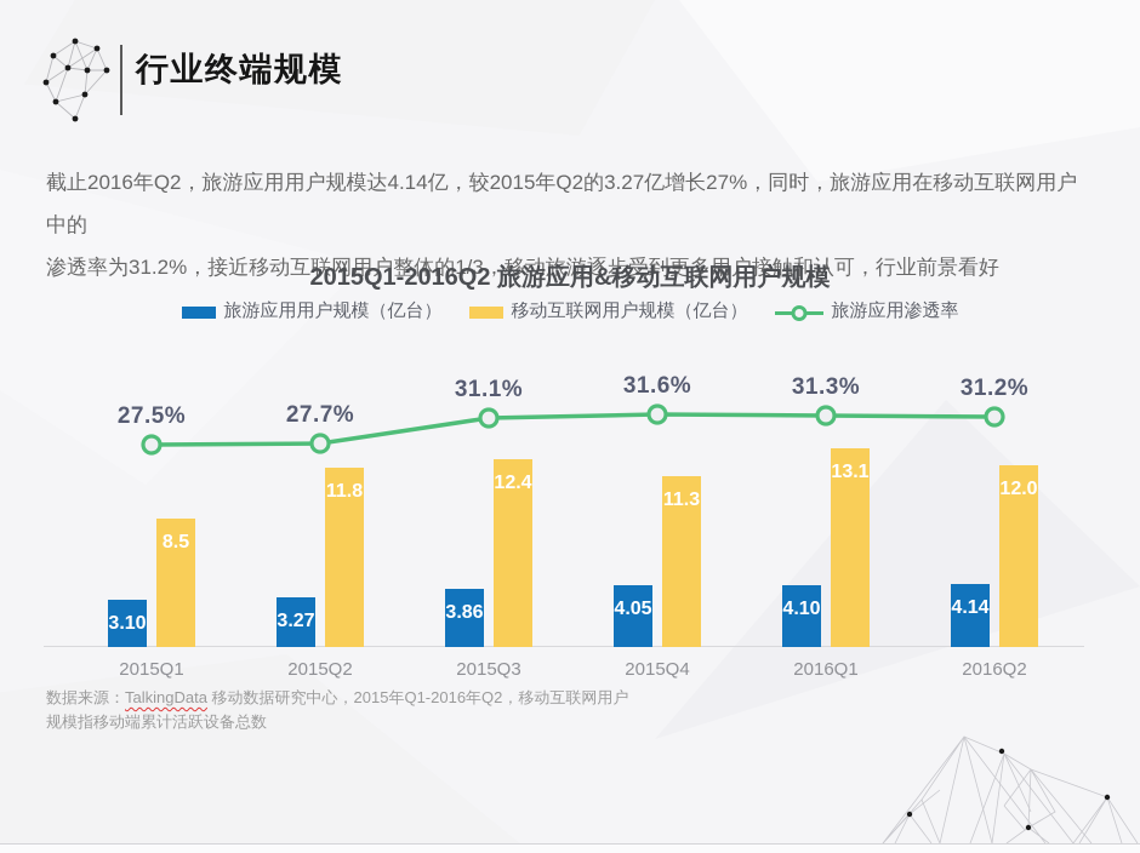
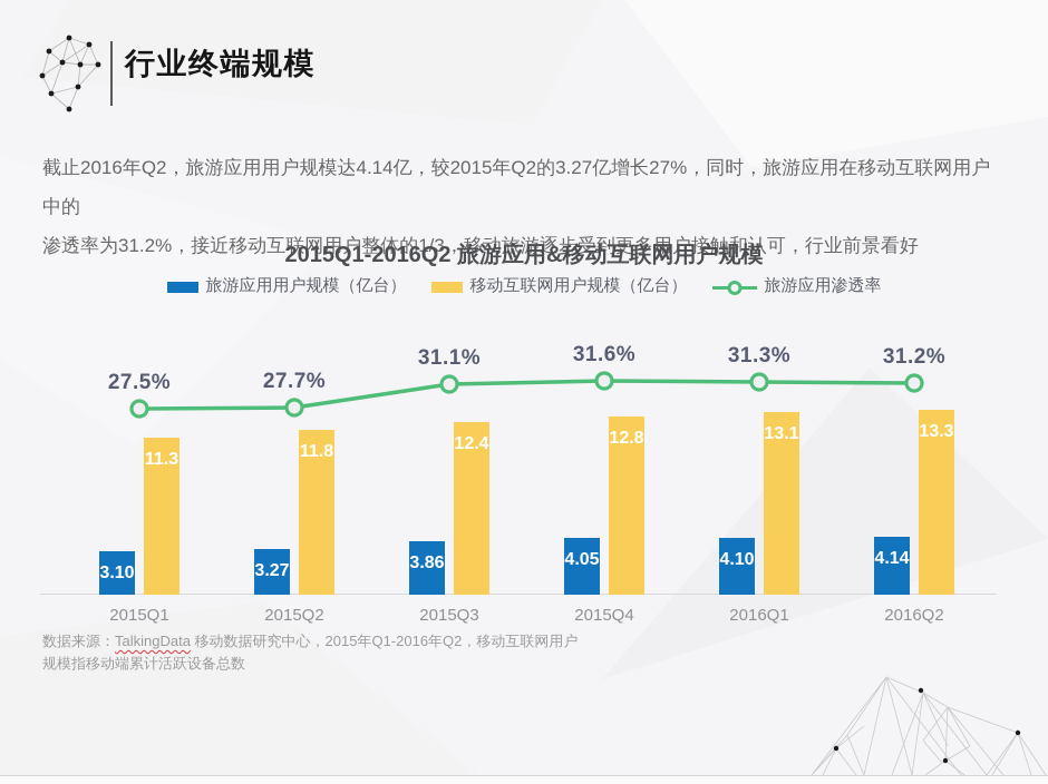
移动互联网用户规模（亿台）/2015Q1: 8.5 -> 11.3
移动互联网用户规模（亿台）/2015Q4: 11.3 -> 12.8
移动互联网用户规模（亿台）/2016Q2: 12.0 -> 13.3
